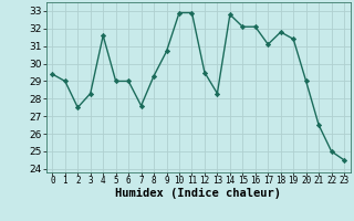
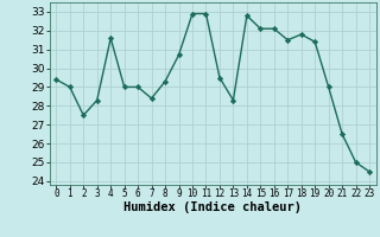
7: 27.6 -> 28.4
17: 31.1 -> 31.5
